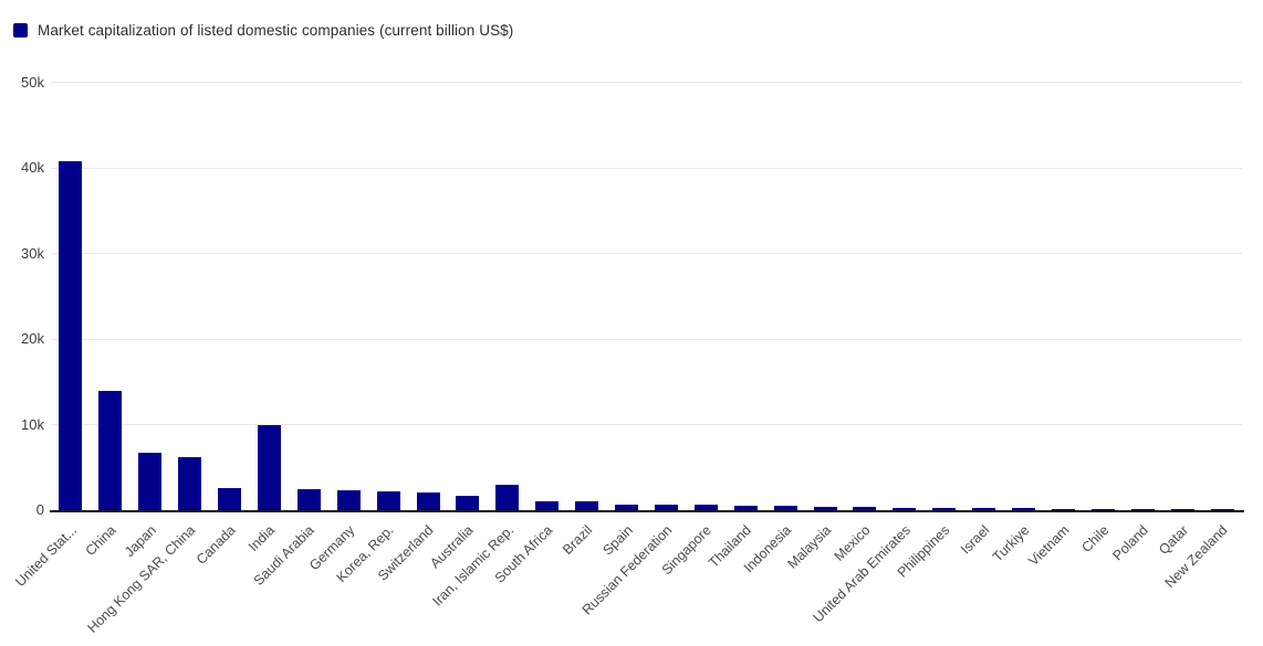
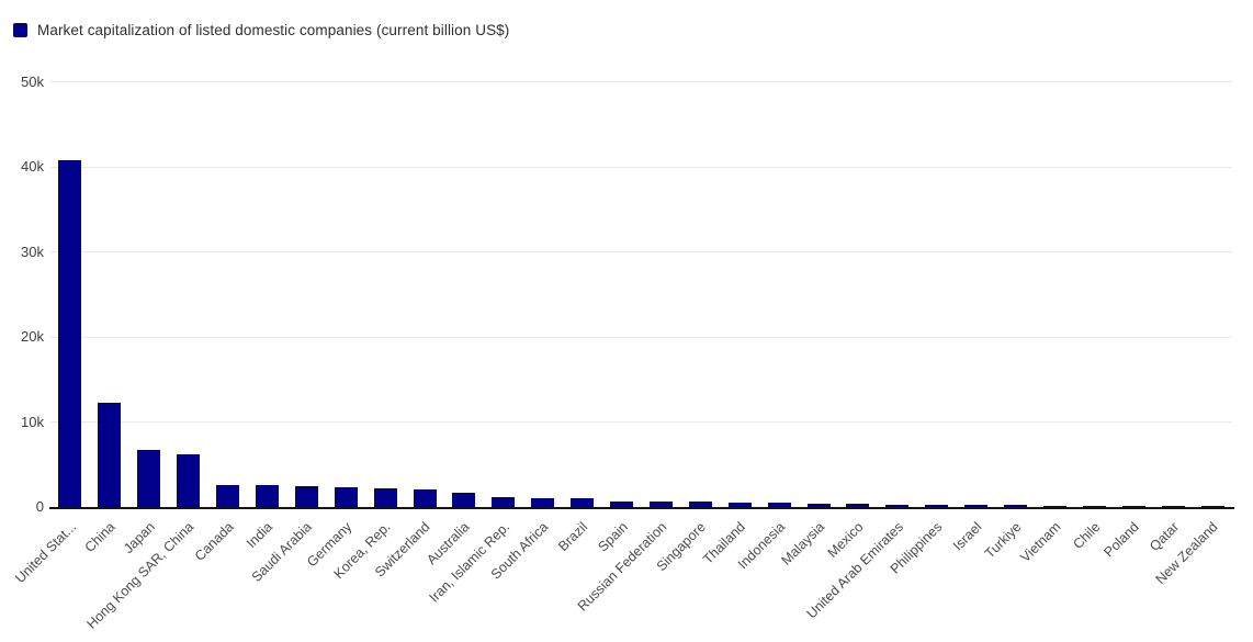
China: 14k -> 12k
India: 10k -> 3k
Iran, Islamic Rep.: 3k -> 1k
